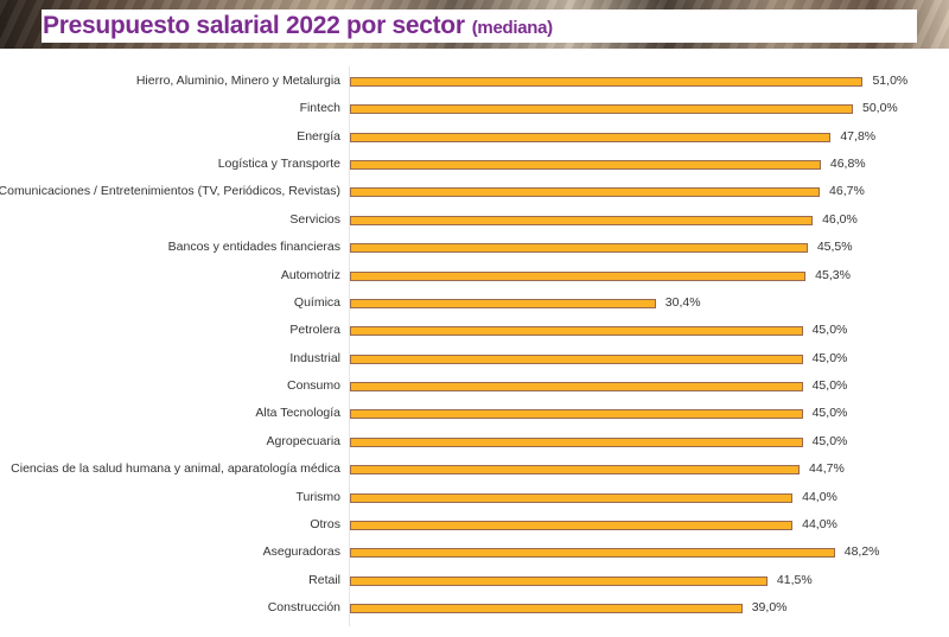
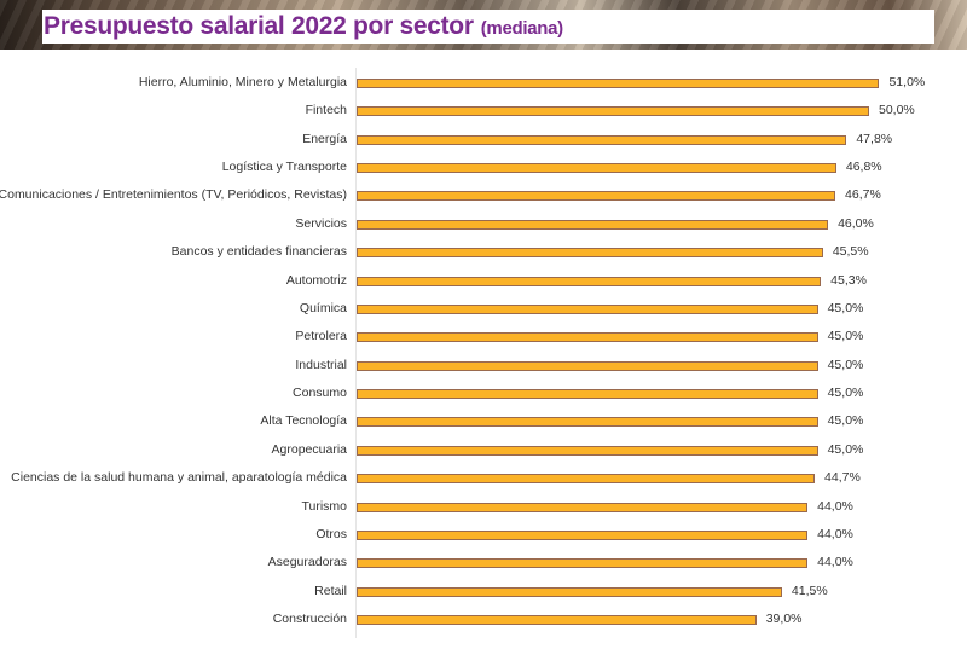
Química: 30,4% -> 45,0%
Aseguradoras: 48,2% -> 44,0%
